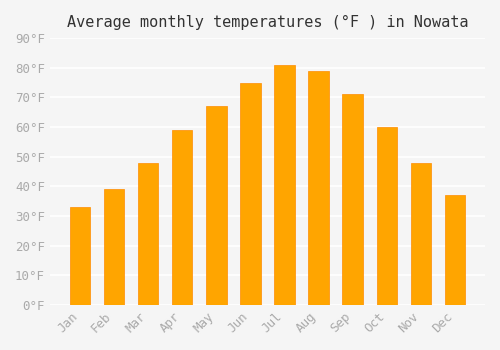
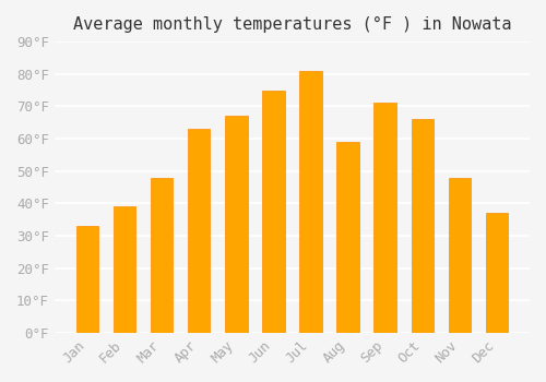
Apr: 59°F -> 63°F
Aug: 79°F -> 59°F
Oct: 60°F -> 66°F
